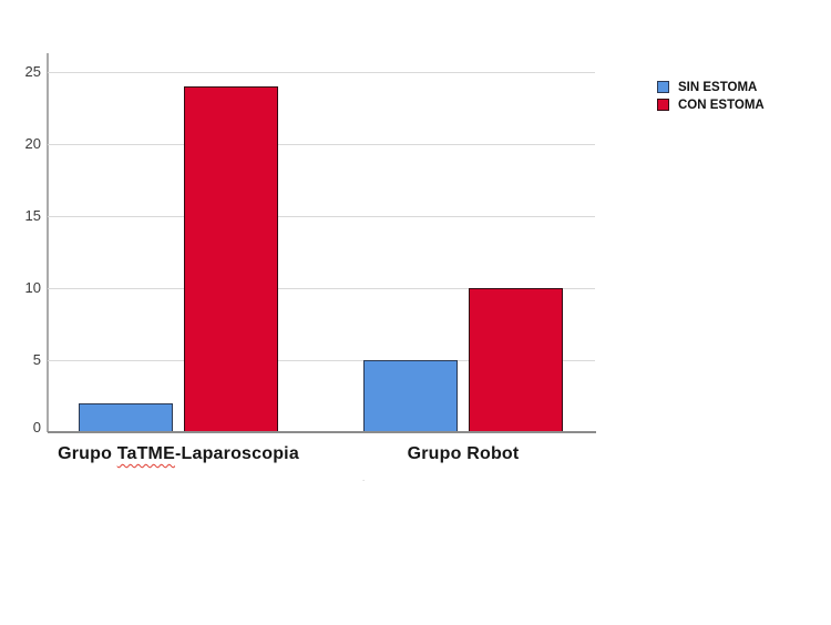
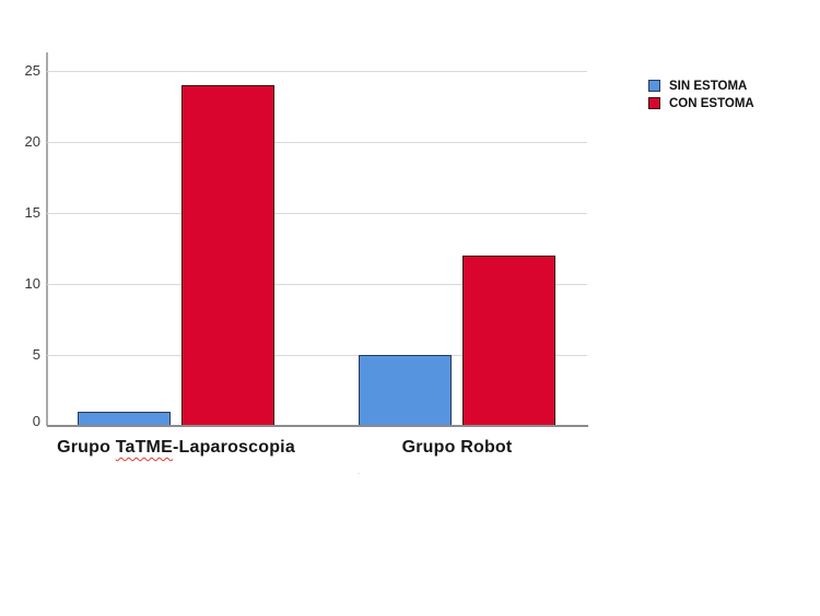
SIN ESTOMA/Grupo TaTME-Laparoscopia: 2 -> 1
CON ESTOMA/Grupo Robot: 10 -> 12
